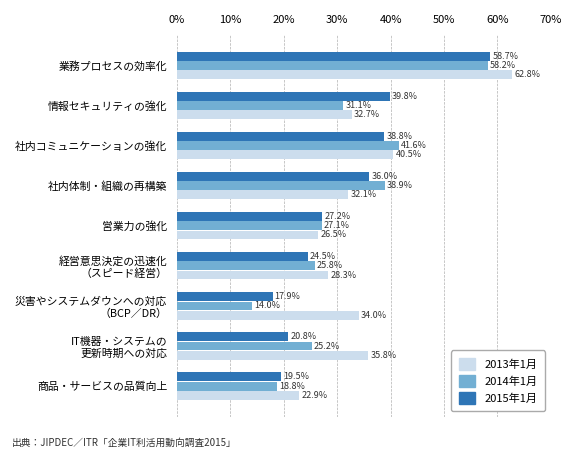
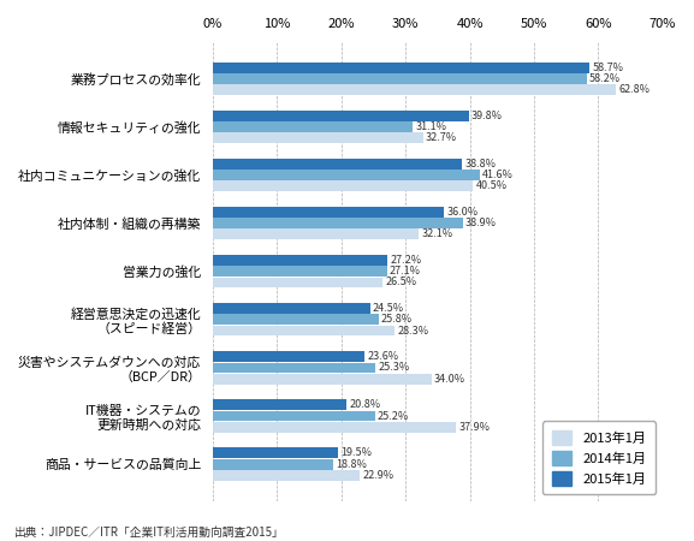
2015年1月/災害やシステムダウンへの対応 （BCP／DR）: 17.9% -> 23.6%
2014年1月/災害やシステムダウンへの対応 （BCP／DR）: 14.0% -> 25.3%
2013年1月/IT機器・システムの 更新時期への対応: 35.8% -> 37.9%
